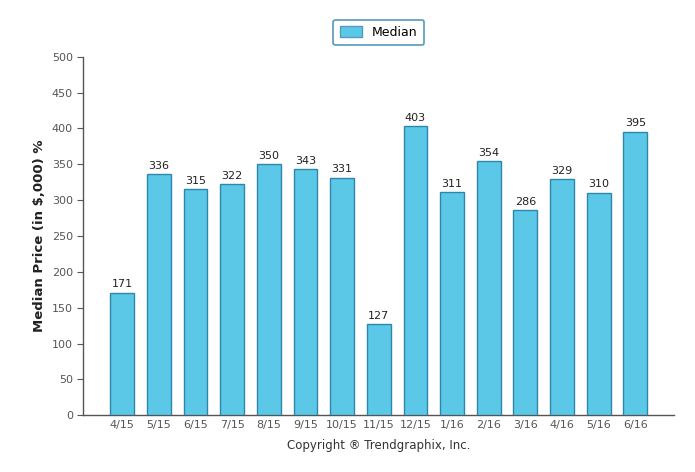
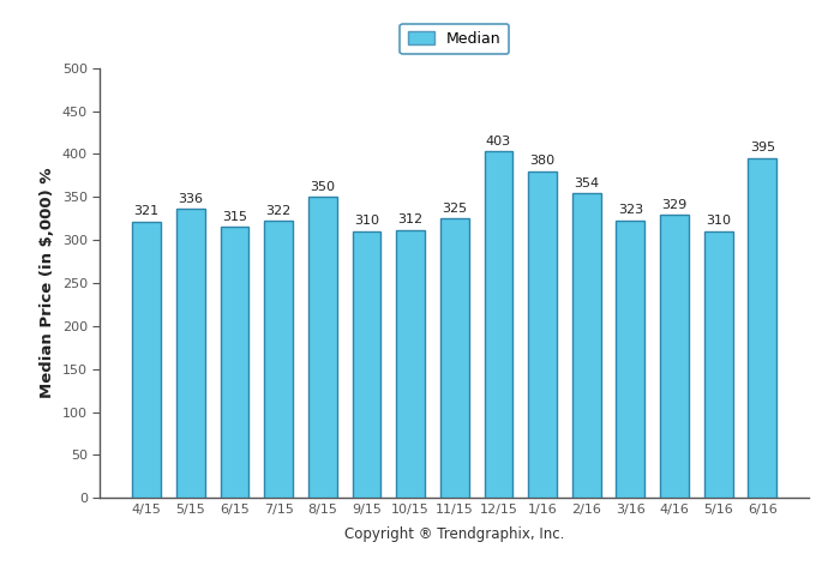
4/15: 171 -> 321
9/15: 343 -> 310
10/15: 331 -> 312
11/15: 127 -> 325
1/16: 311 -> 380
3/16: 286 -> 323
